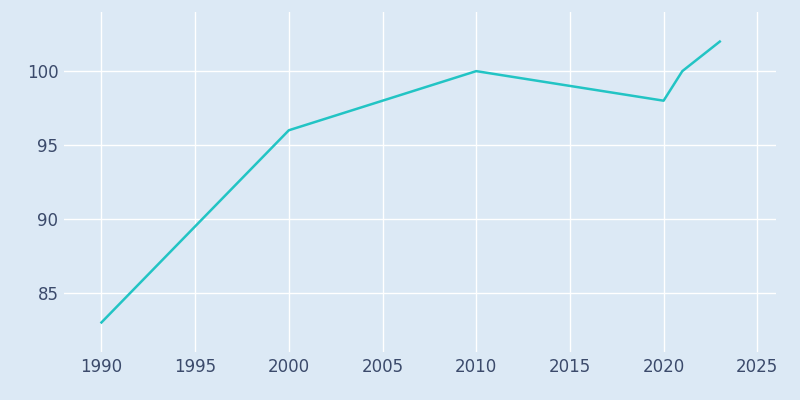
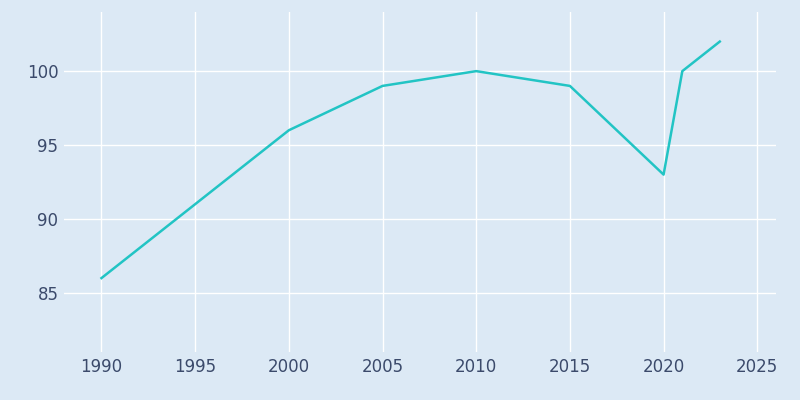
1990: 83 -> 86
2005: 98 -> 99
2020: 98 -> 93
